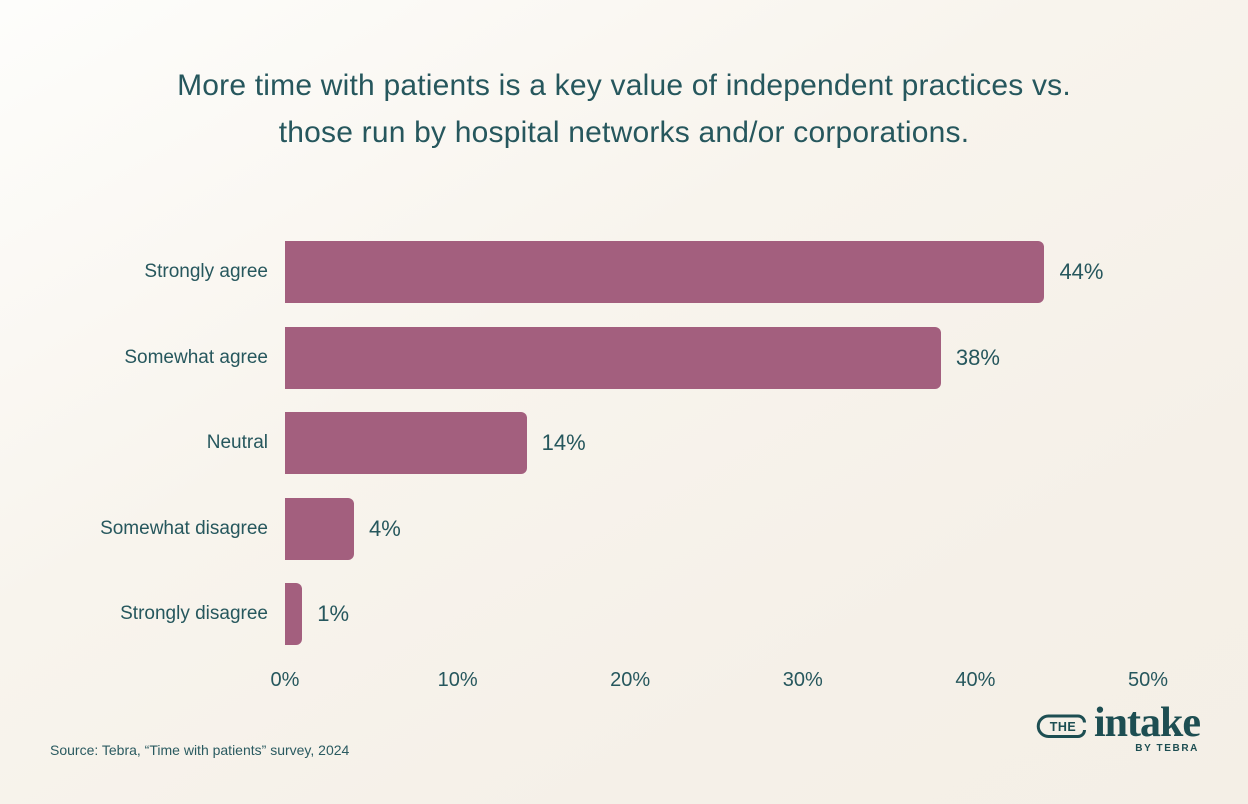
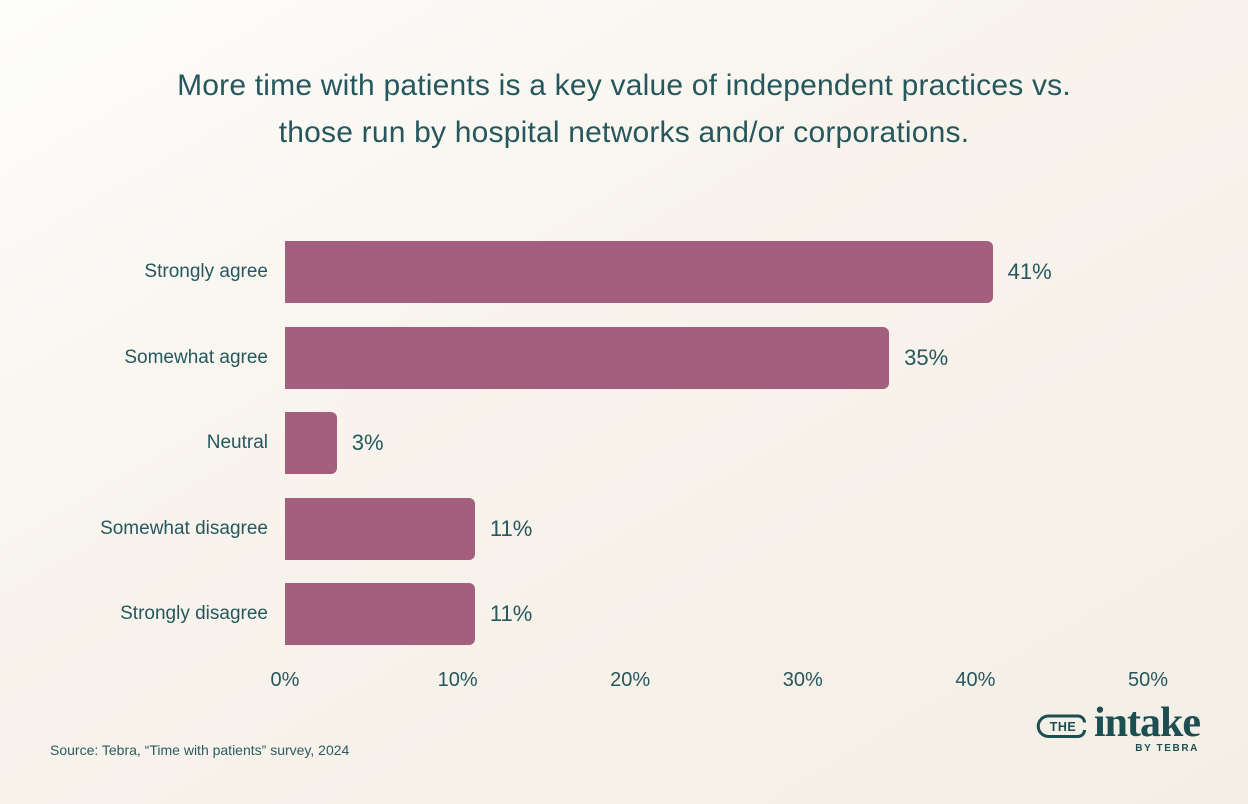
Strongly agree: 44% -> 41%
Somewhat agree: 38% -> 35%
Neutral: 14% -> 3%
Somewhat disagree: 4% -> 11%
Strongly disagree: 1% -> 11%
